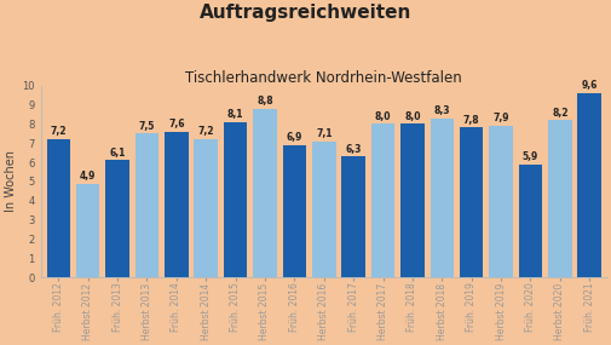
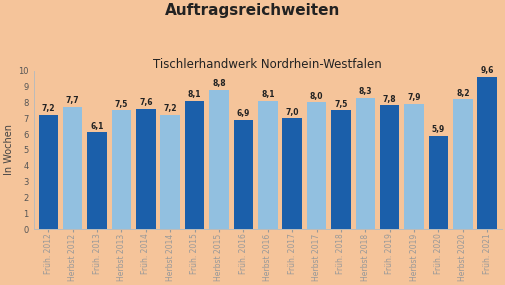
Herbst 2012: 4,9 -> 7,7
Herbst 2016: 7,1 -> 8,1
Früh. 2017: 6,3 -> 7,0
Früh. 2018: 8,0 -> 7,5
